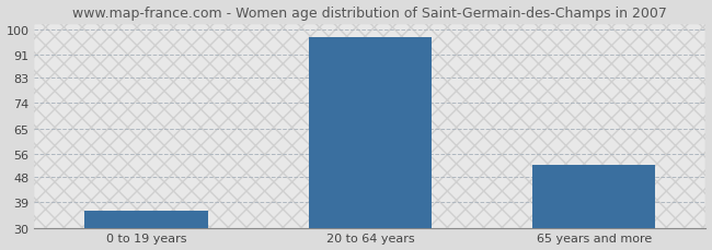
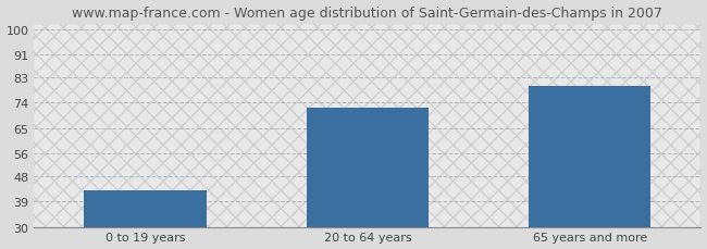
0 to 19 years: 36 -> 43
20 to 64 years: 97 -> 72
65 years and more: 52 -> 80
